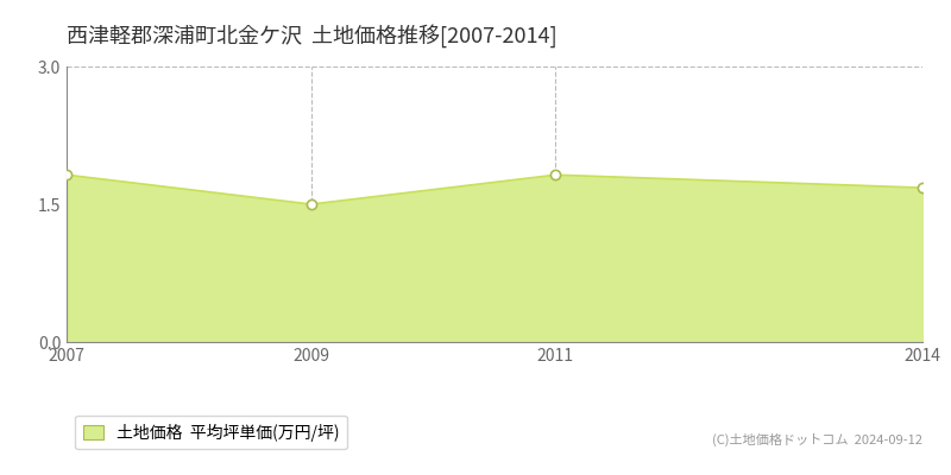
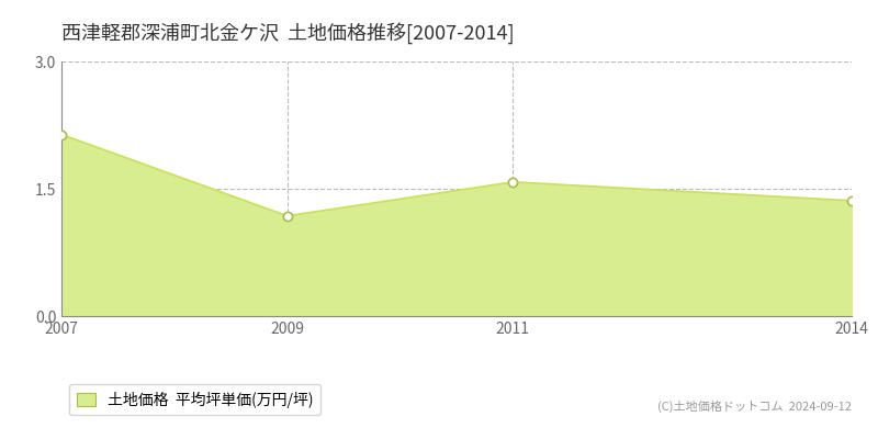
2007: 1.82 -> 2.14
2009: 1.50 -> 1.18
2011: 1.82 -> 1.58
2014: 1.68 -> 1.36
